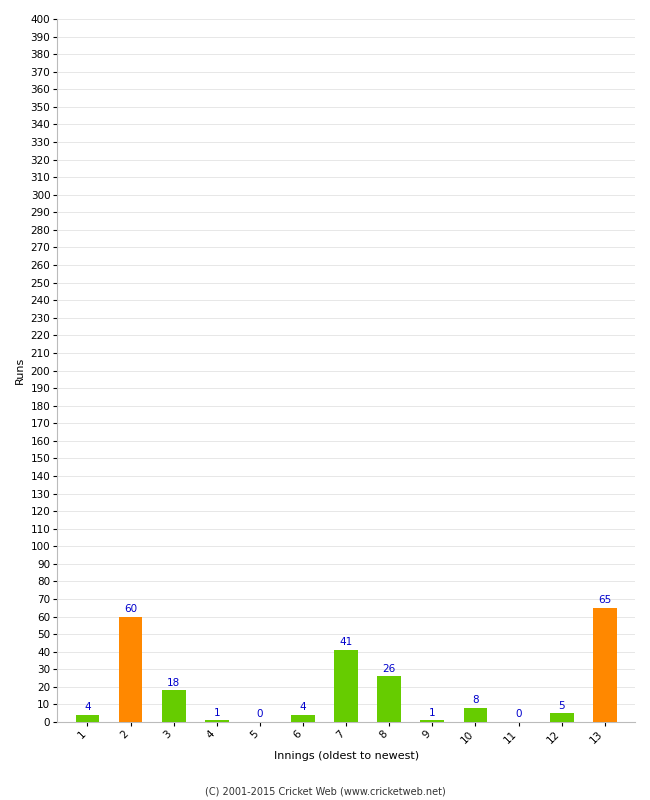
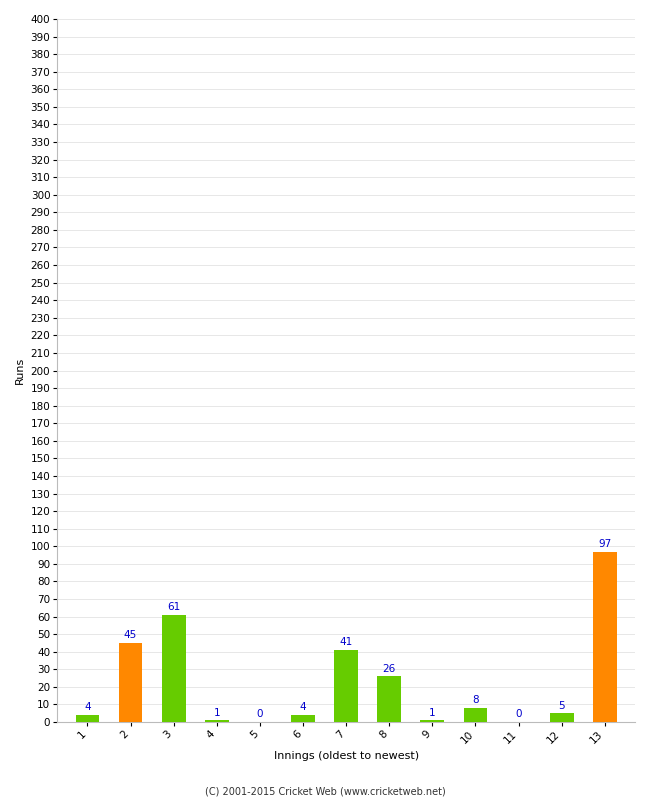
2: 60 -> 45
3: 18 -> 61
13: 65 -> 97
